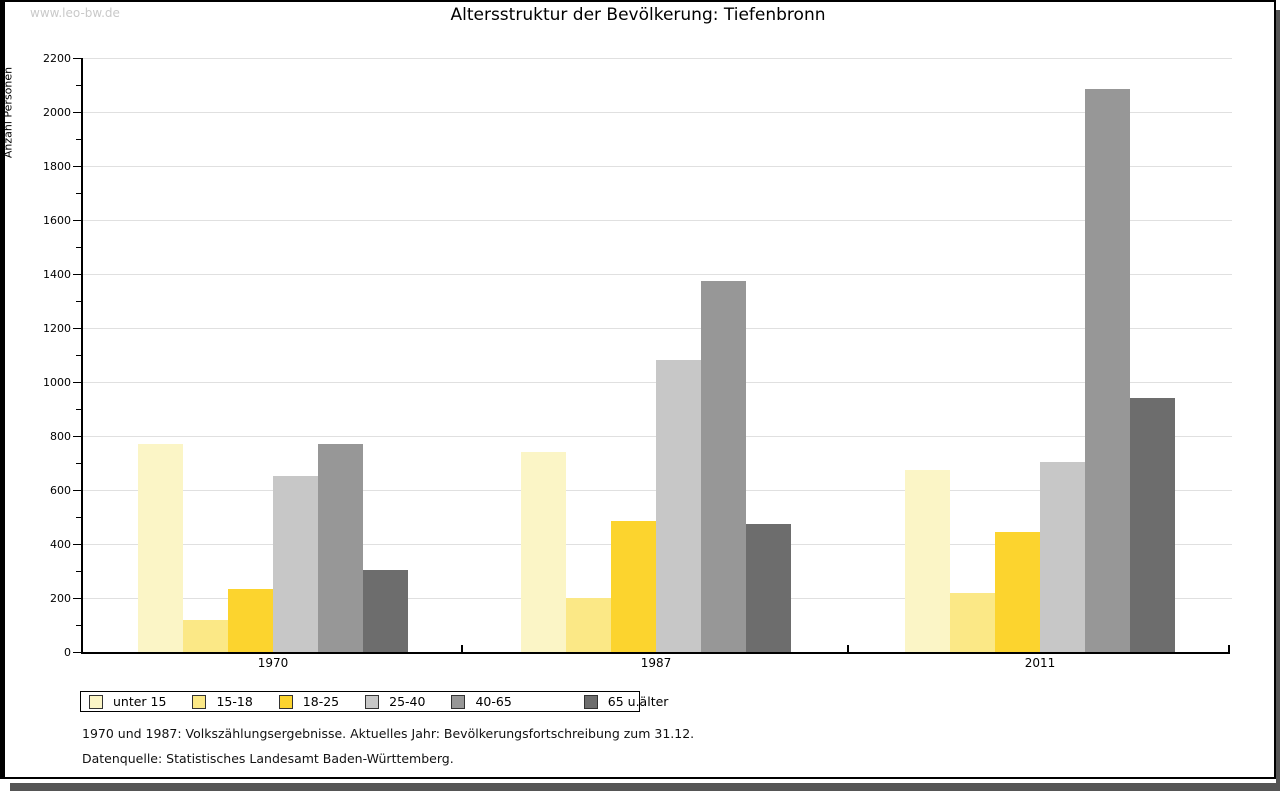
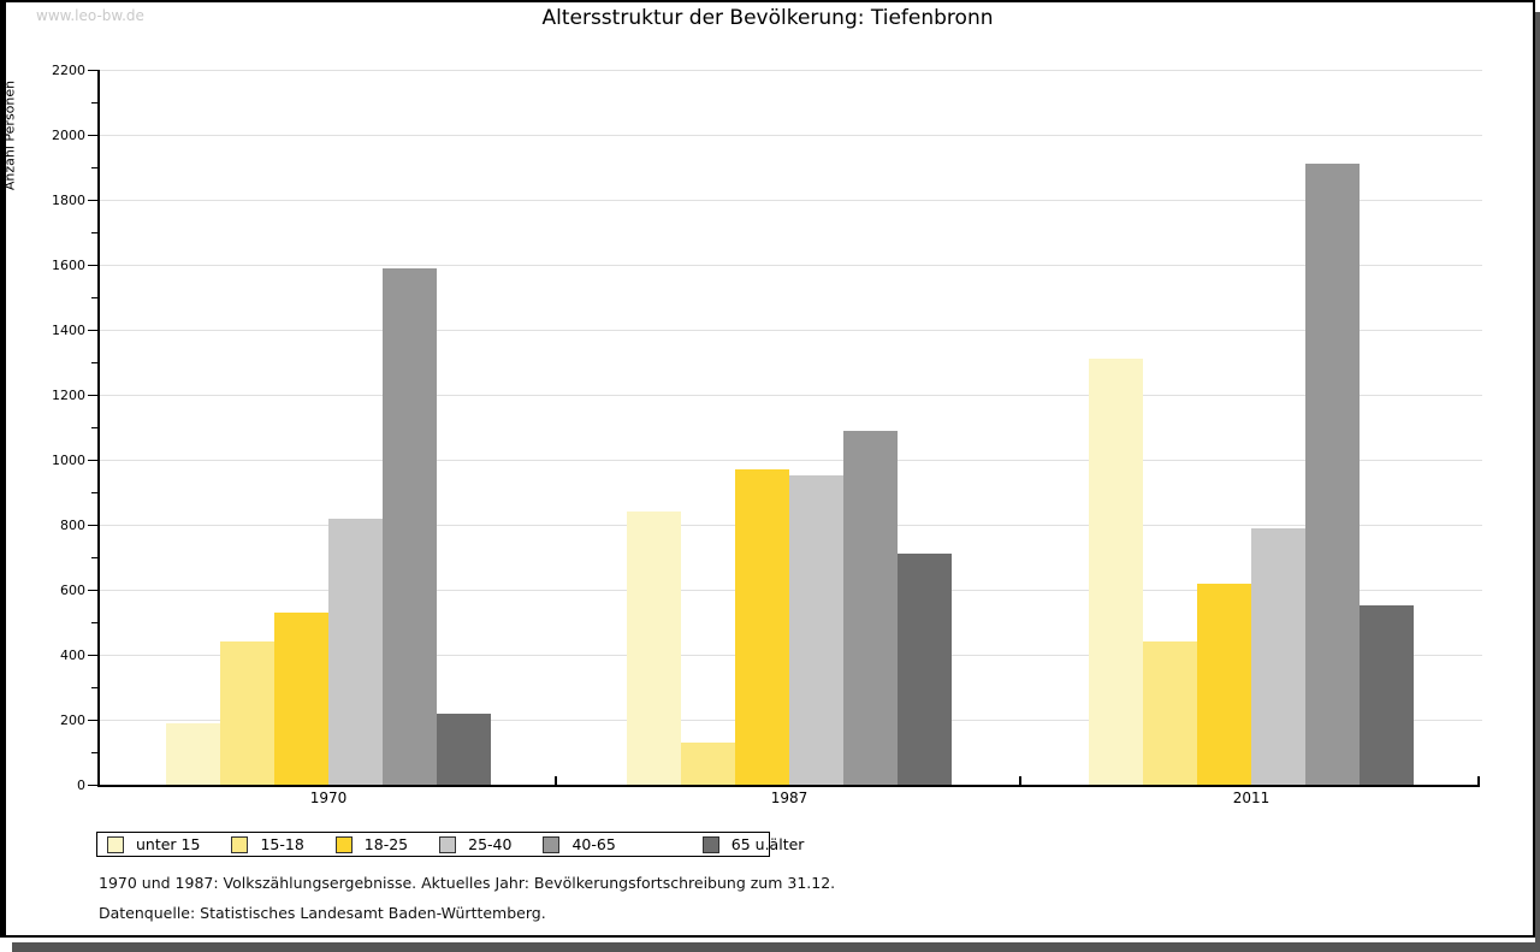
unter 15/1970: 770 -> 190
15-18/1970: 120 -> 440
18-25/1970: 240 -> 530
25-40/1970: 650 -> 820
40-65/1970: 770 -> 1590
65 u.älter/1970: 300 -> 220
unter 15/1987: 740 -> 840
15-18/1987: 200 -> 130
18-25/1987: 480 -> 970
25-40/1987: 1080 -> 950
40-65/1987: 1380 -> 1090
65 u.älter/1987: 480 -> 710
unter 15/2011: 680 -> 1310
15-18/2011: 220 -> 440
18-25/2011: 440 -> 620
25-40/2011: 700 -> 790
40-65/2011: 2080 -> 1910
65 u.älter/2011: 940 -> 550
